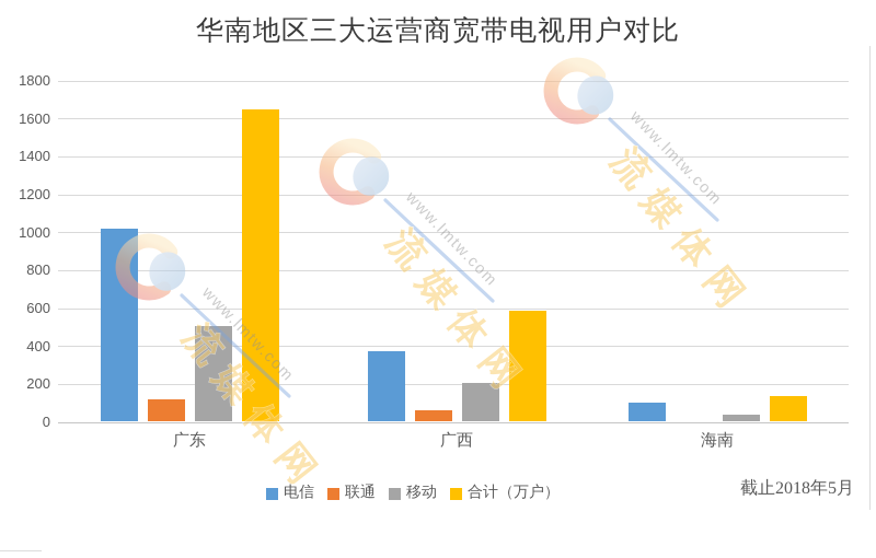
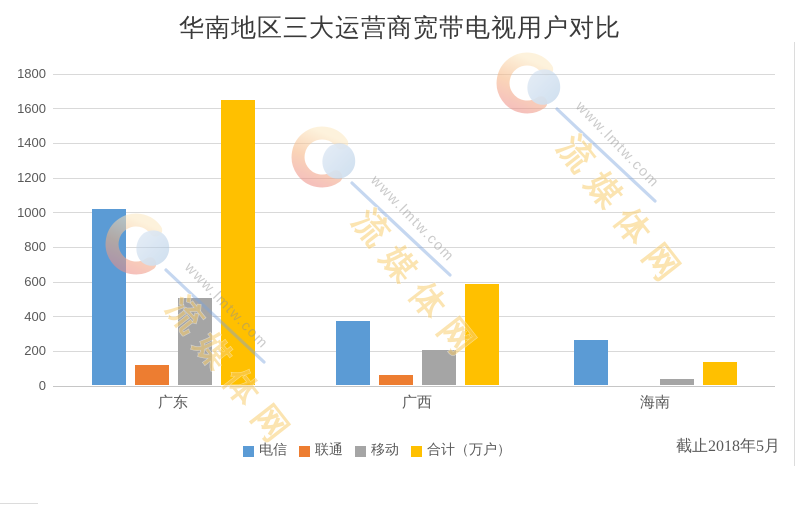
电信/海南: 100 -> 260
